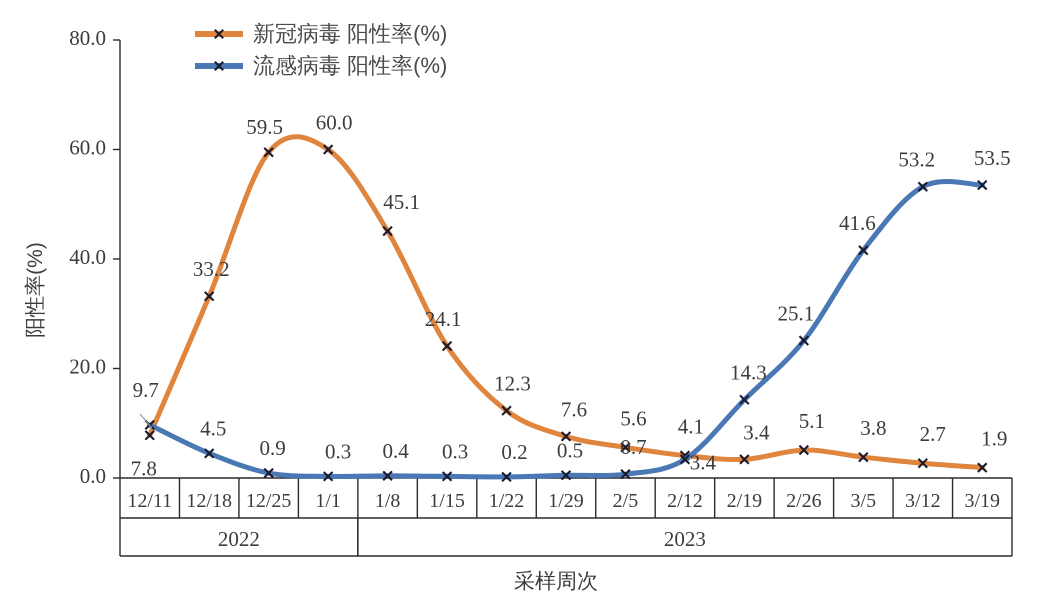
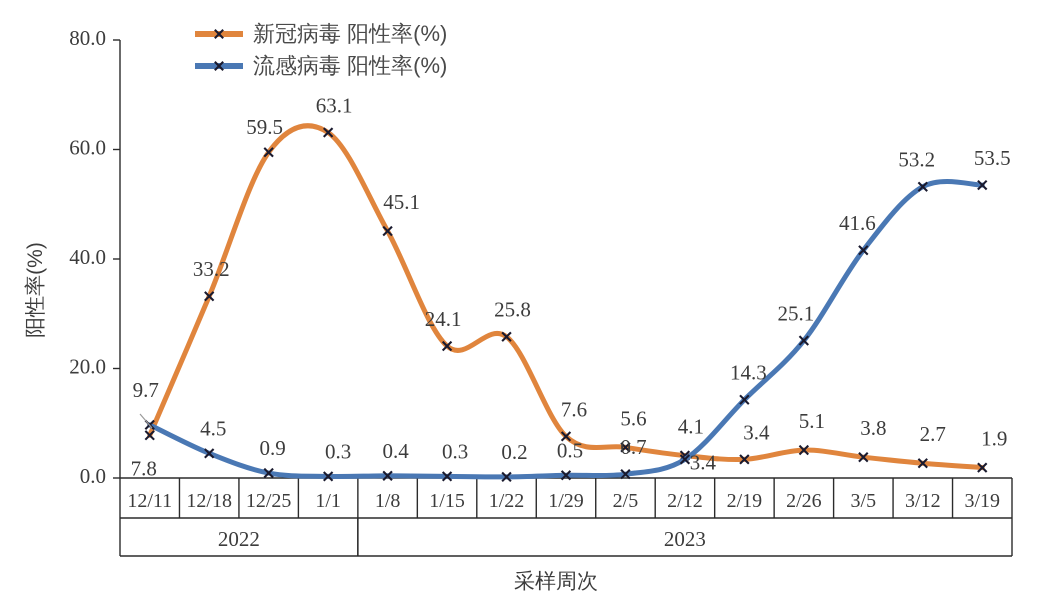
新冠病毒 阳性率(%)/1/1: 60.0 -> 63.1
新冠病毒 阳性率(%)/1/22: 12.3 -> 25.8
